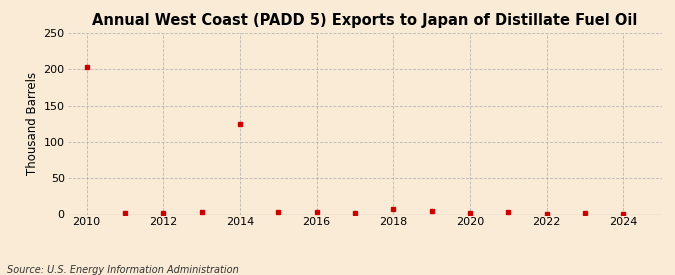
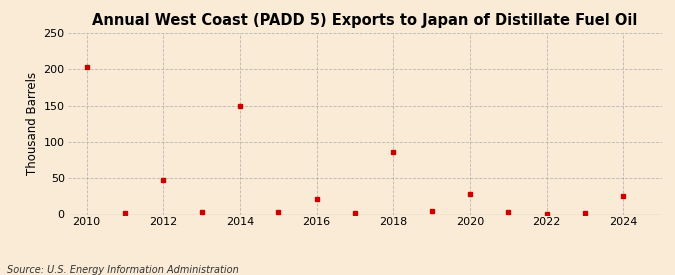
2012: 2 -> 48
2014: 125 -> 150
2016: 4 -> 22
2018: 8 -> 86
2020: 2 -> 28
2024: 1 -> 26
